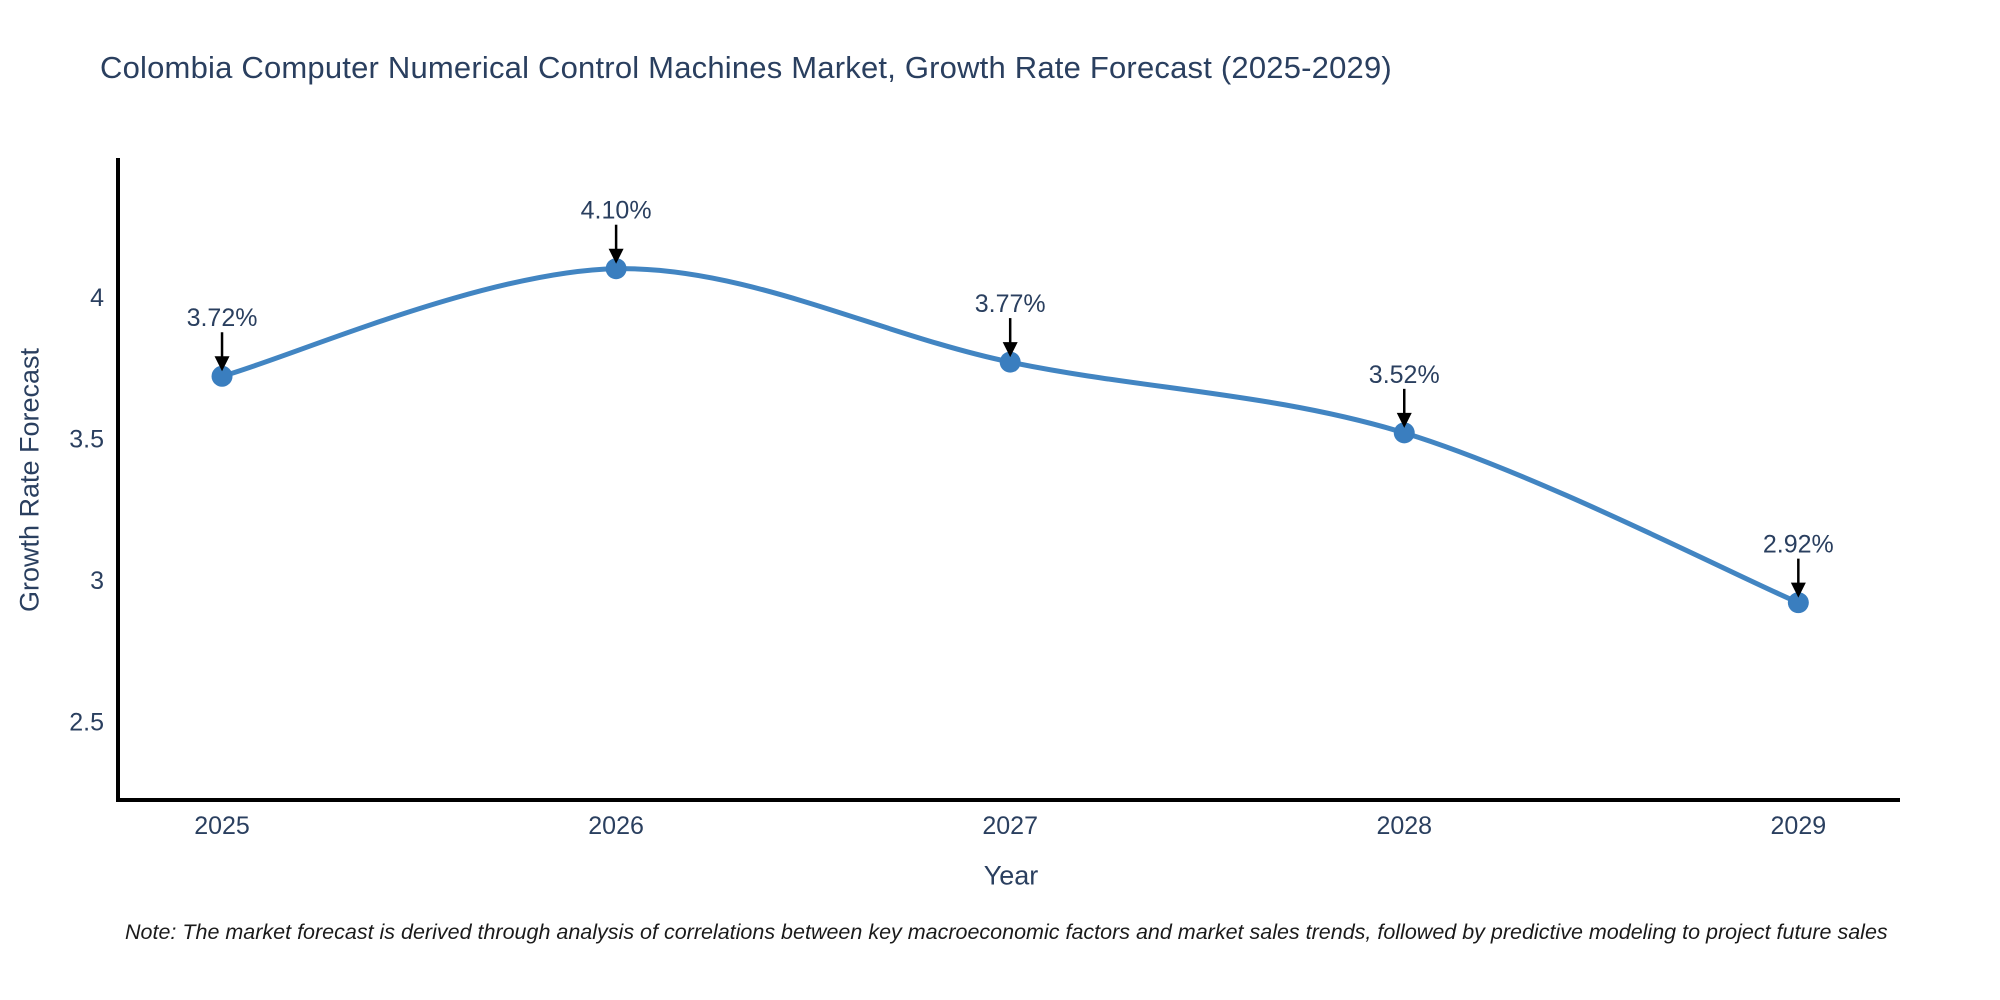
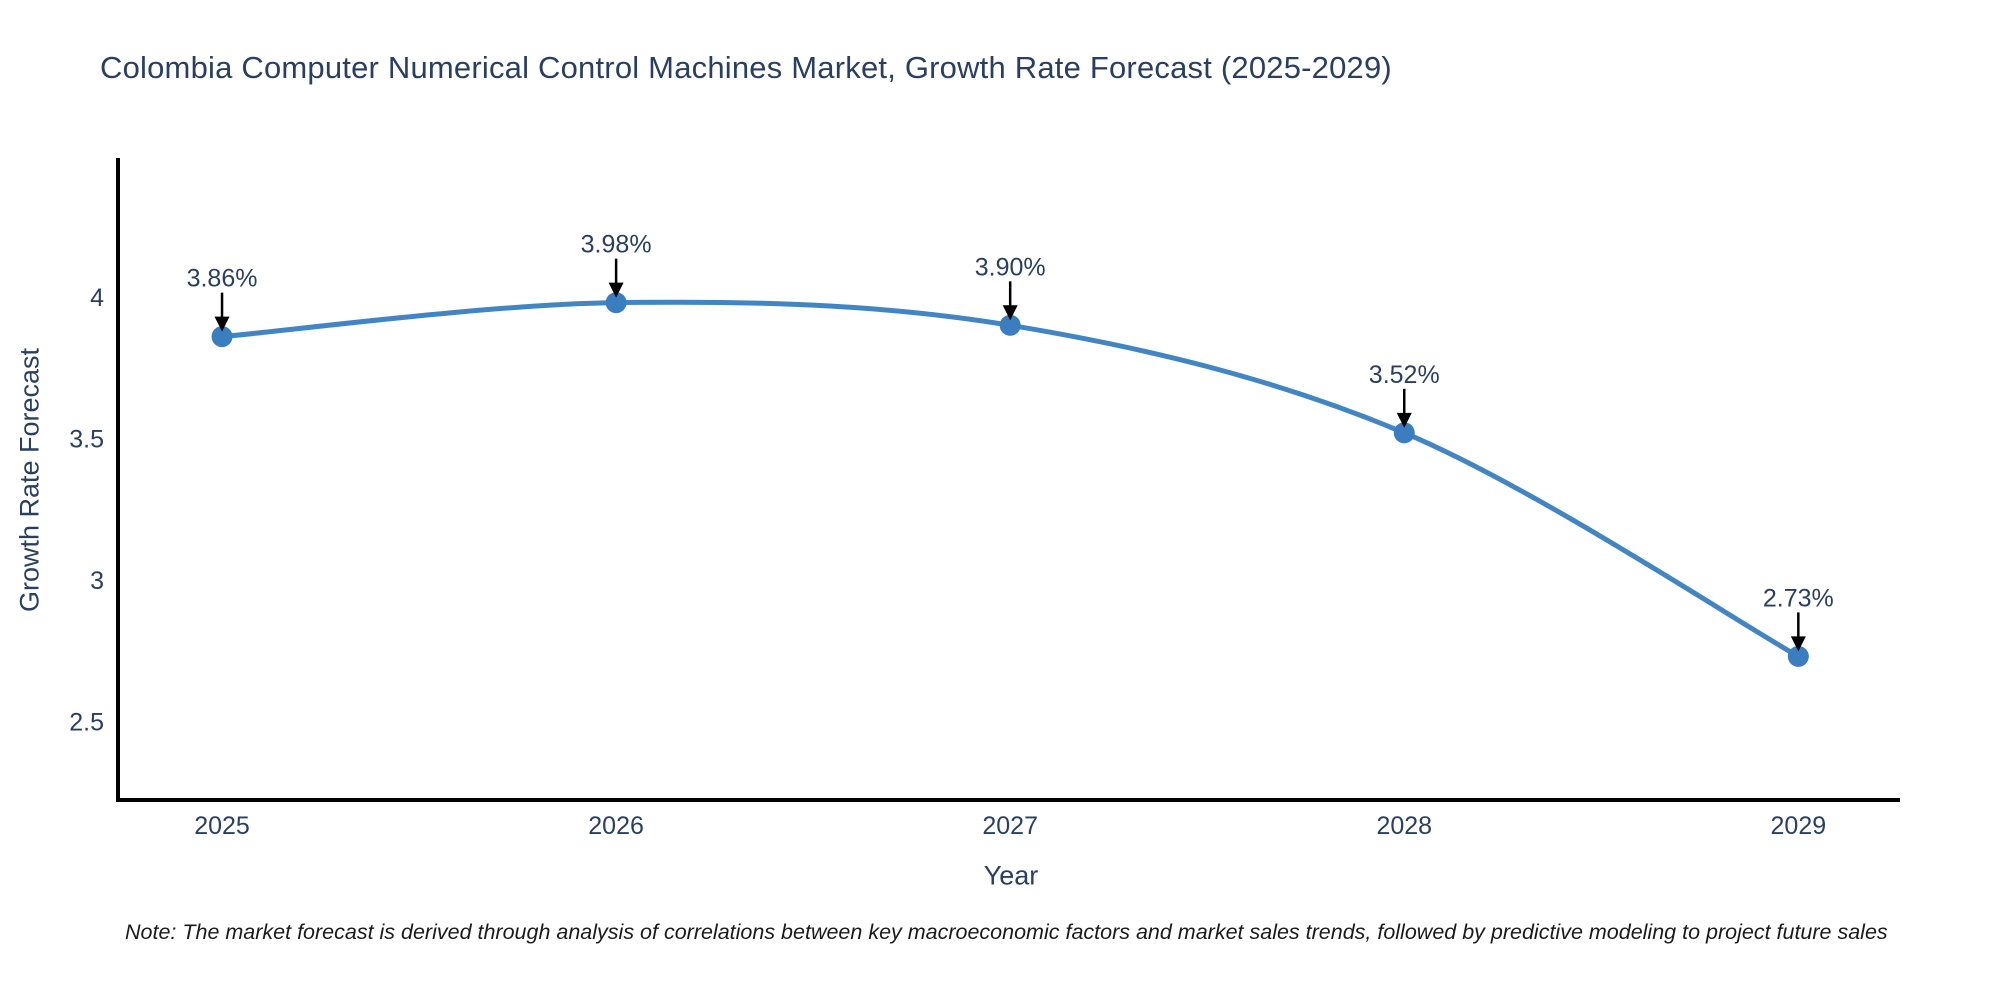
2025: 3.72% -> 3.86%
2026: 4.10% -> 3.98%
2027: 3.77% -> 3.90%
2029: 2.92% -> 2.73%
